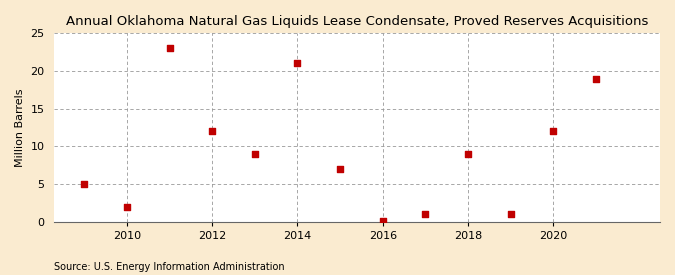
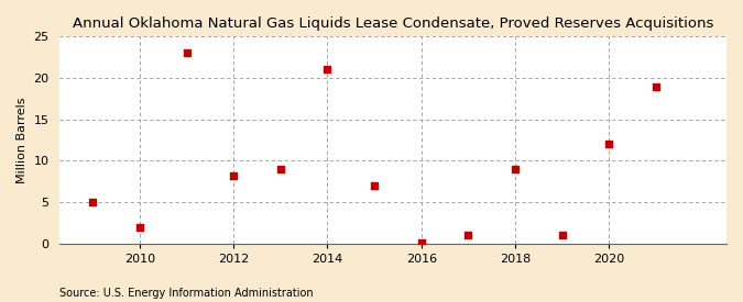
2012: 12.0 -> 8.2
